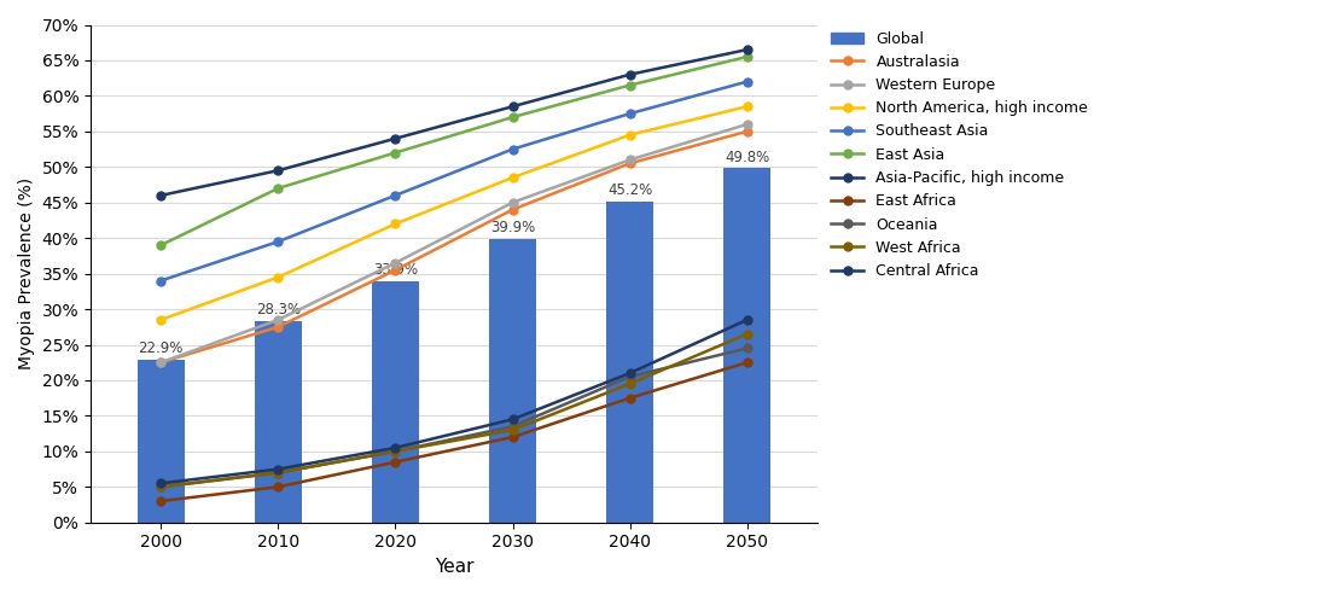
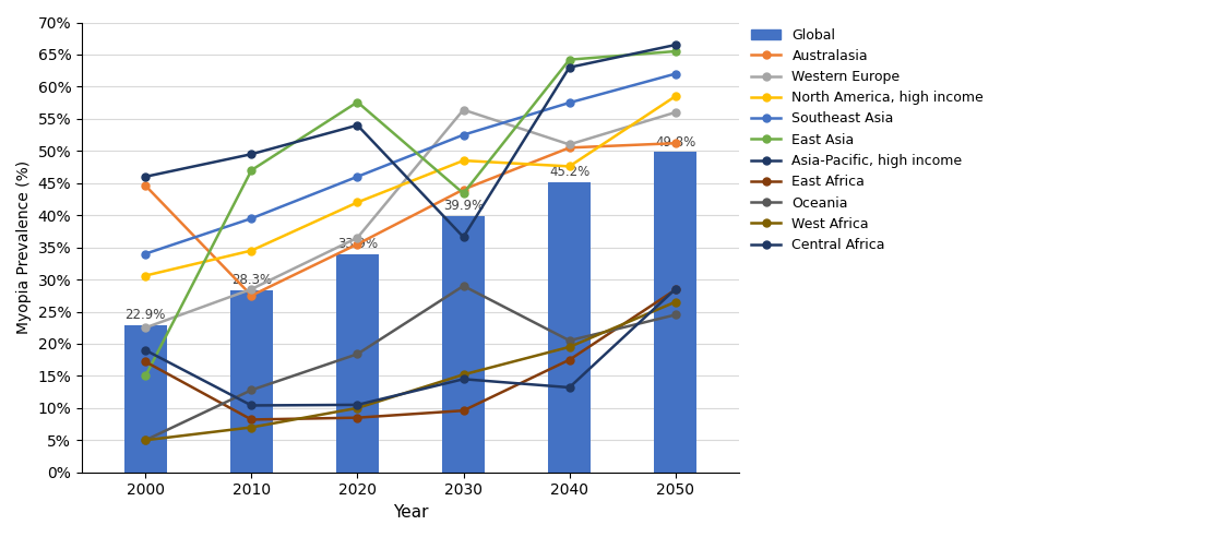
Australasia/2000: 22.5% -> 44.6%
North America, high income/2000: 28.5% -> 30.6%
East Asia/2000: 39.0% -> 15.0%
East Africa/2000: 3.0% -> 17.2%
Central Africa/2000: 5.5% -> 19.0%
East Africa/2010: 5.0% -> 8.2%
Oceania/2010: 7.0% -> 12.8%
Central Africa/2010: 7.5% -> 10.4%
East Asia/2020: 52.0% -> 57.6%
Oceania/2020: 10.0% -> 18.4%
Western Europe/2030: 45.0% -> 56.4%
East Asia/2030: 57.0% -> 43.4%
Asia-Pacific, high income/2030: 58.5% -> 36.6%
East Africa/2030: 12.0% -> 9.6%
Oceania/2030: 13.5% -> 29.0%
West Africa/2030: 13.0% -> 15.2%
North America, high income/2040: 54.5% -> 47.6%
East Asia/2040: 61.5% -> 64.2%
Central Africa/2040: 21.0% -> 13.2%
Australasia/2050: 55.0% -> 51.2%
East Africa/2050: 22.5% -> 28.4%
